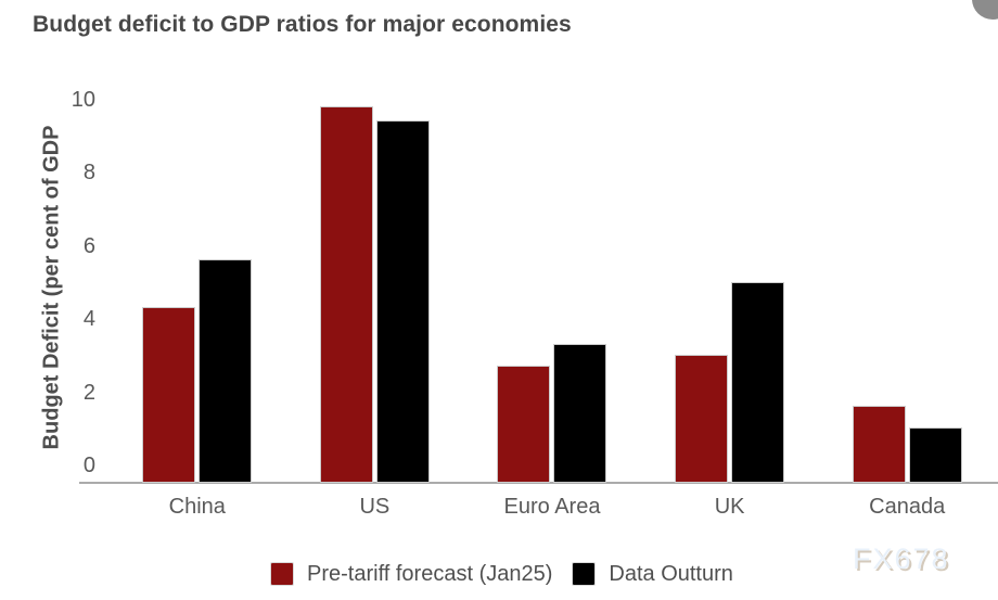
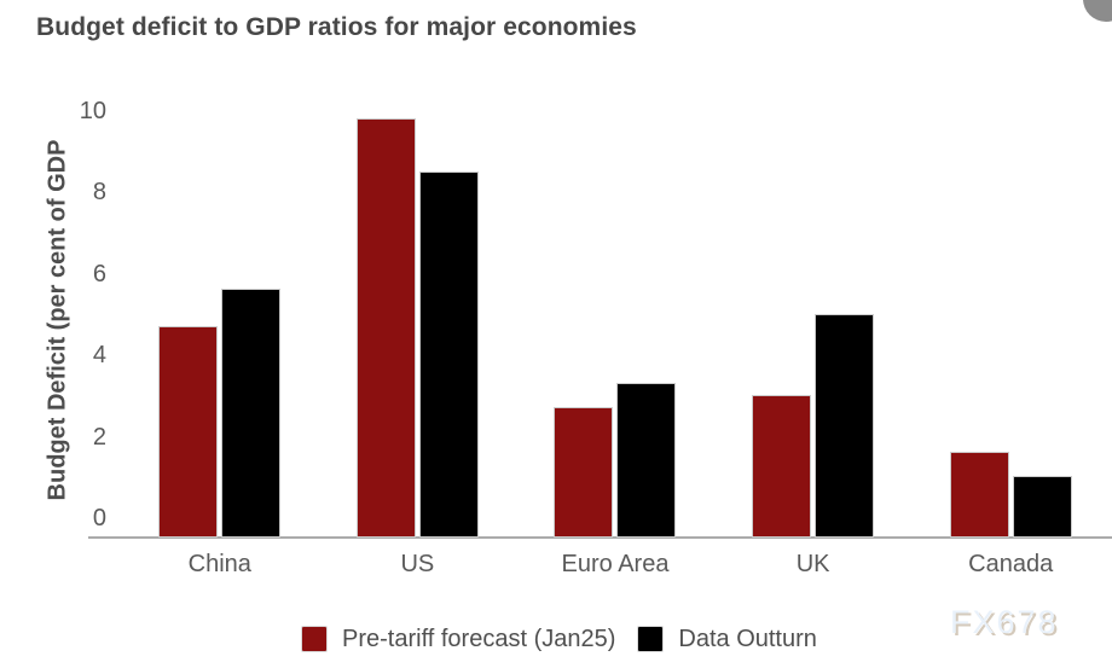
Pre-tariff forecast (Jan25)/China: 4.3 -> 4.7
Data Outturn/US: 9.4 -> 8.5
